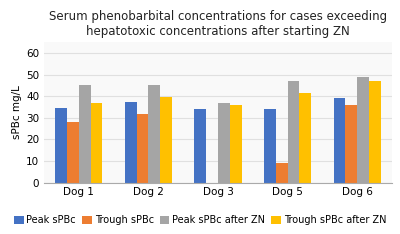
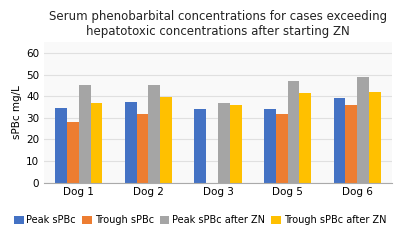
Trough sPBc/Dog 5: 9.0 -> 31.5
Trough sPBc after ZN/Dog 6: 47.0 -> 42.0
